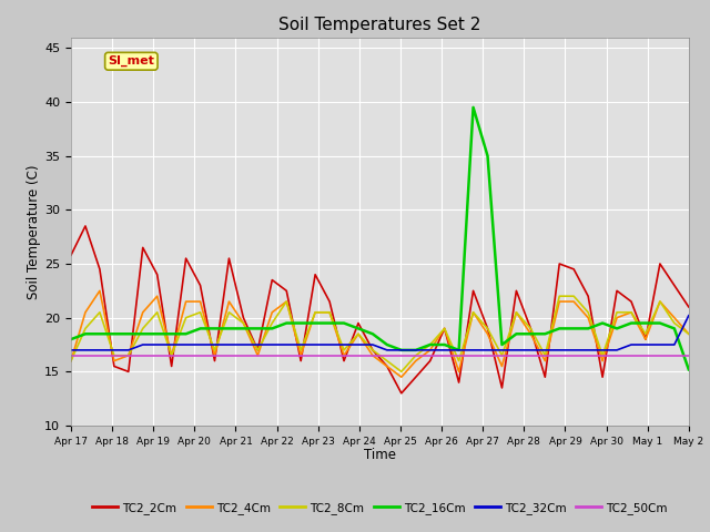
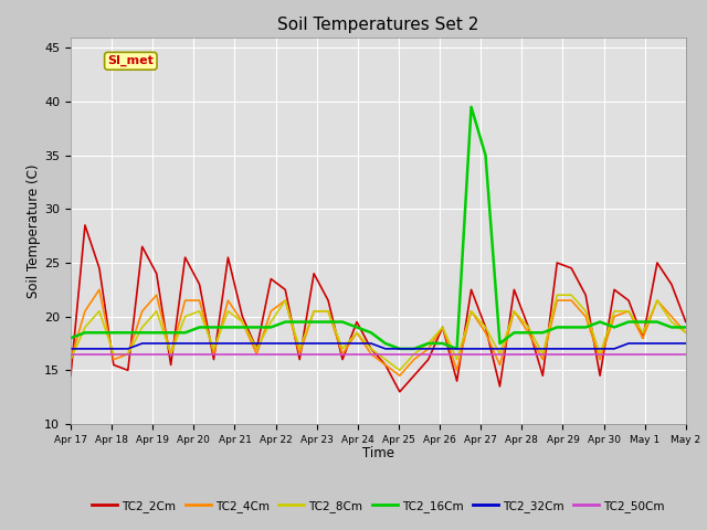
TC2_2Cm/Apr 17: 25.8 -> 14.5
TC2_2Cm/May 2: 21.0 -> 19.5
TC2_16Cm/May 2: 15.2 -> 19.0
TC2_32Cm/May 2: 20.2 -> 17.5
